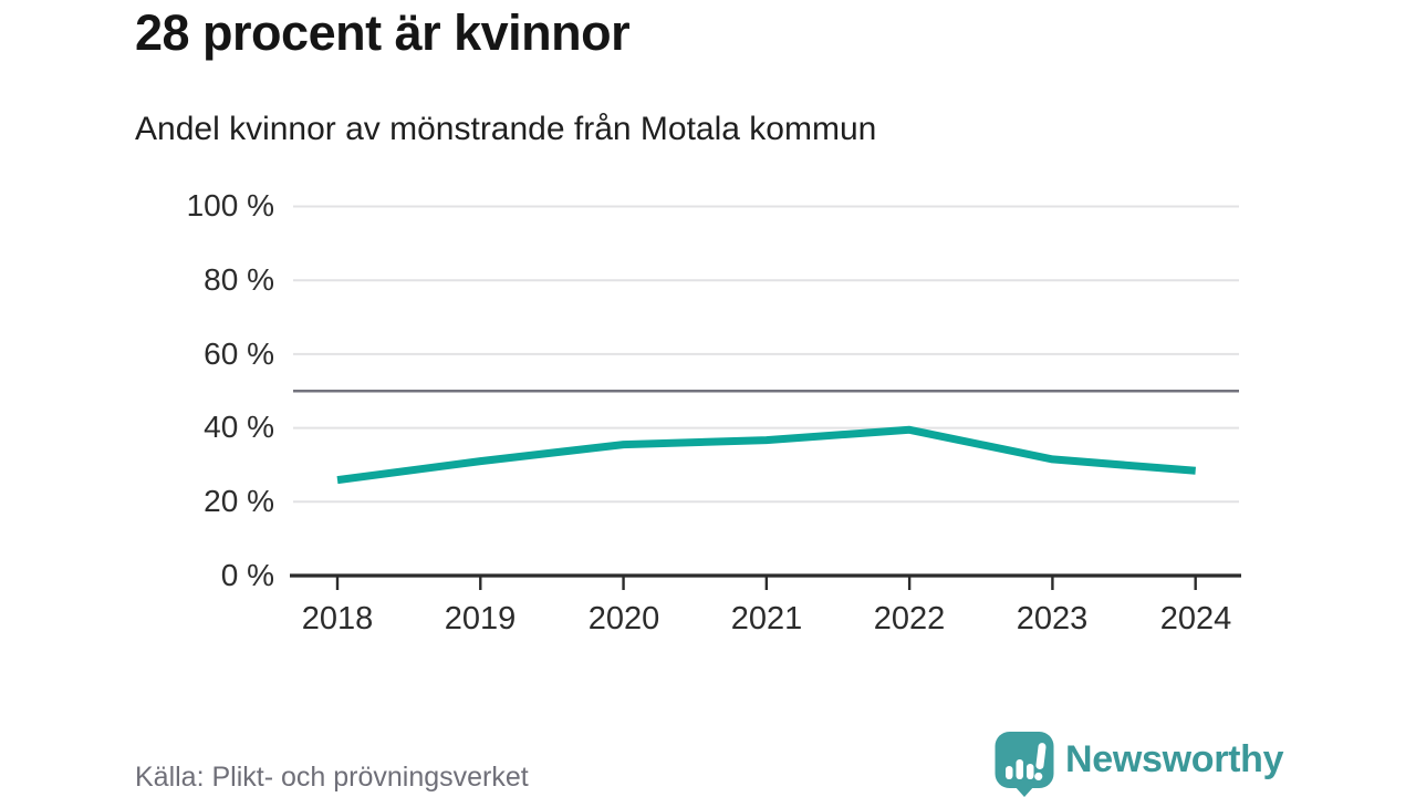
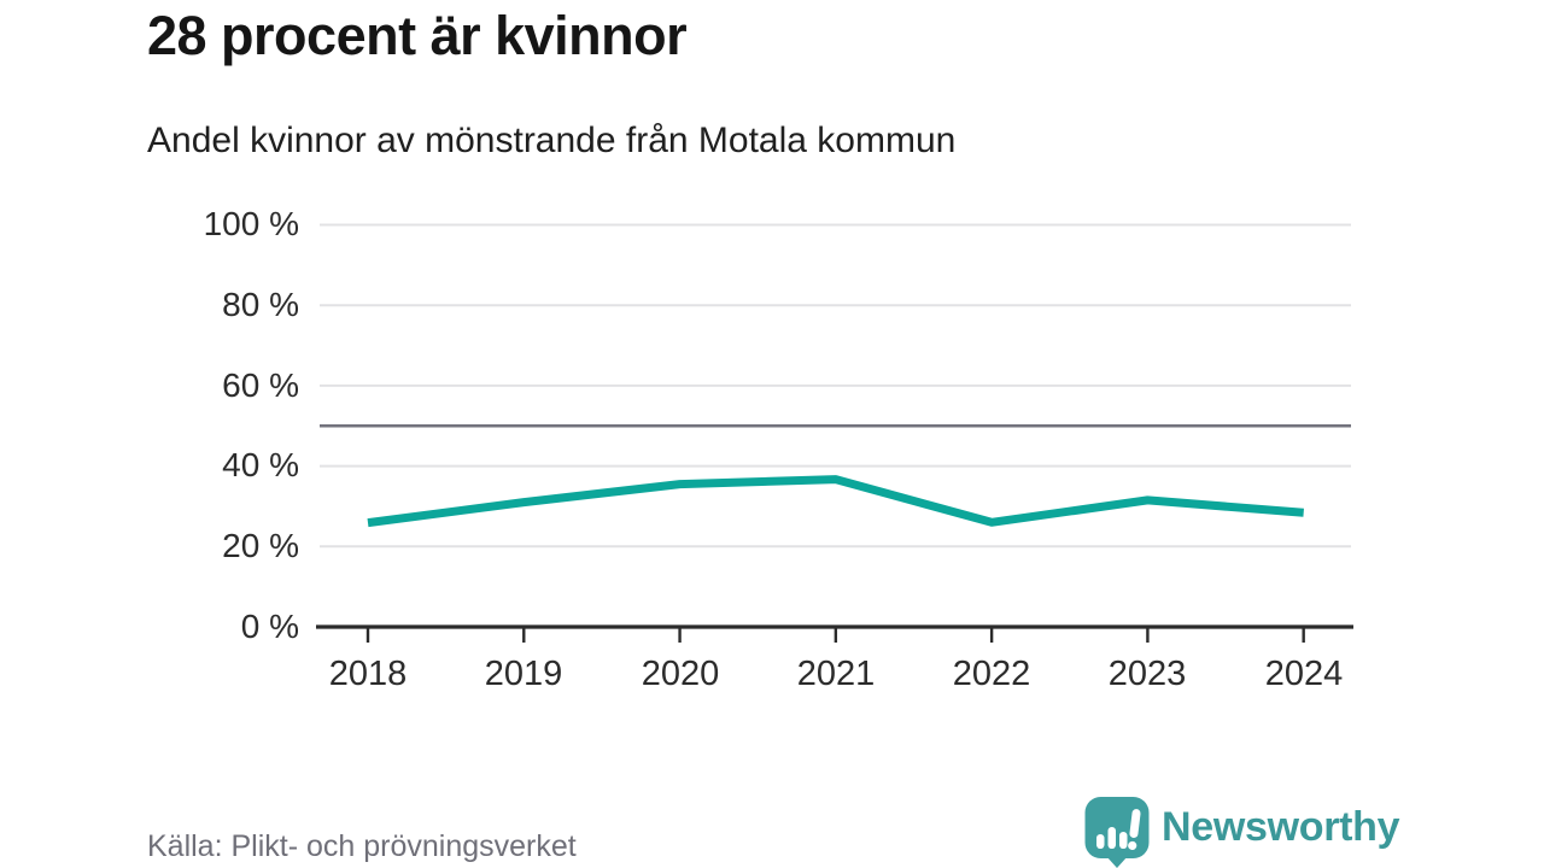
2022: 40% -> 26%
